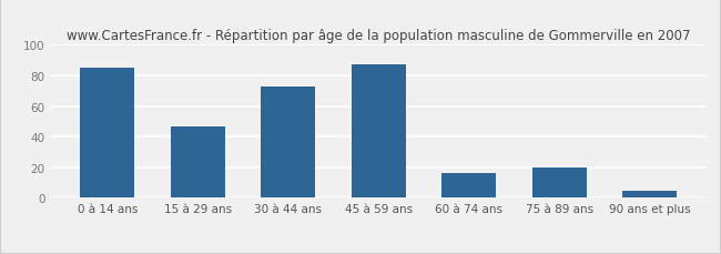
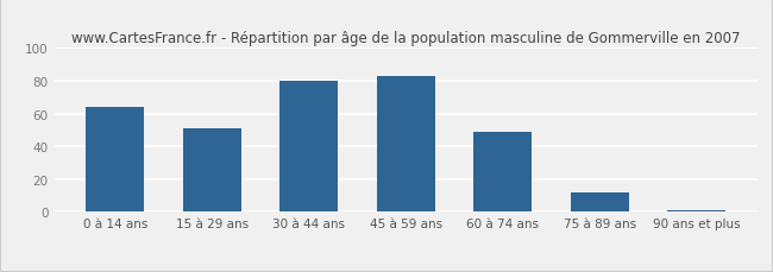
0 à 14 ans: 85 -> 64
15 à 29 ans: 47 -> 51
30 à 44 ans: 73 -> 80
45 à 59 ans: 87 -> 83
60 à 74 ans: 16 -> 49
75 à 89 ans: 20 -> 12
90 ans et plus: 5 -> 1
